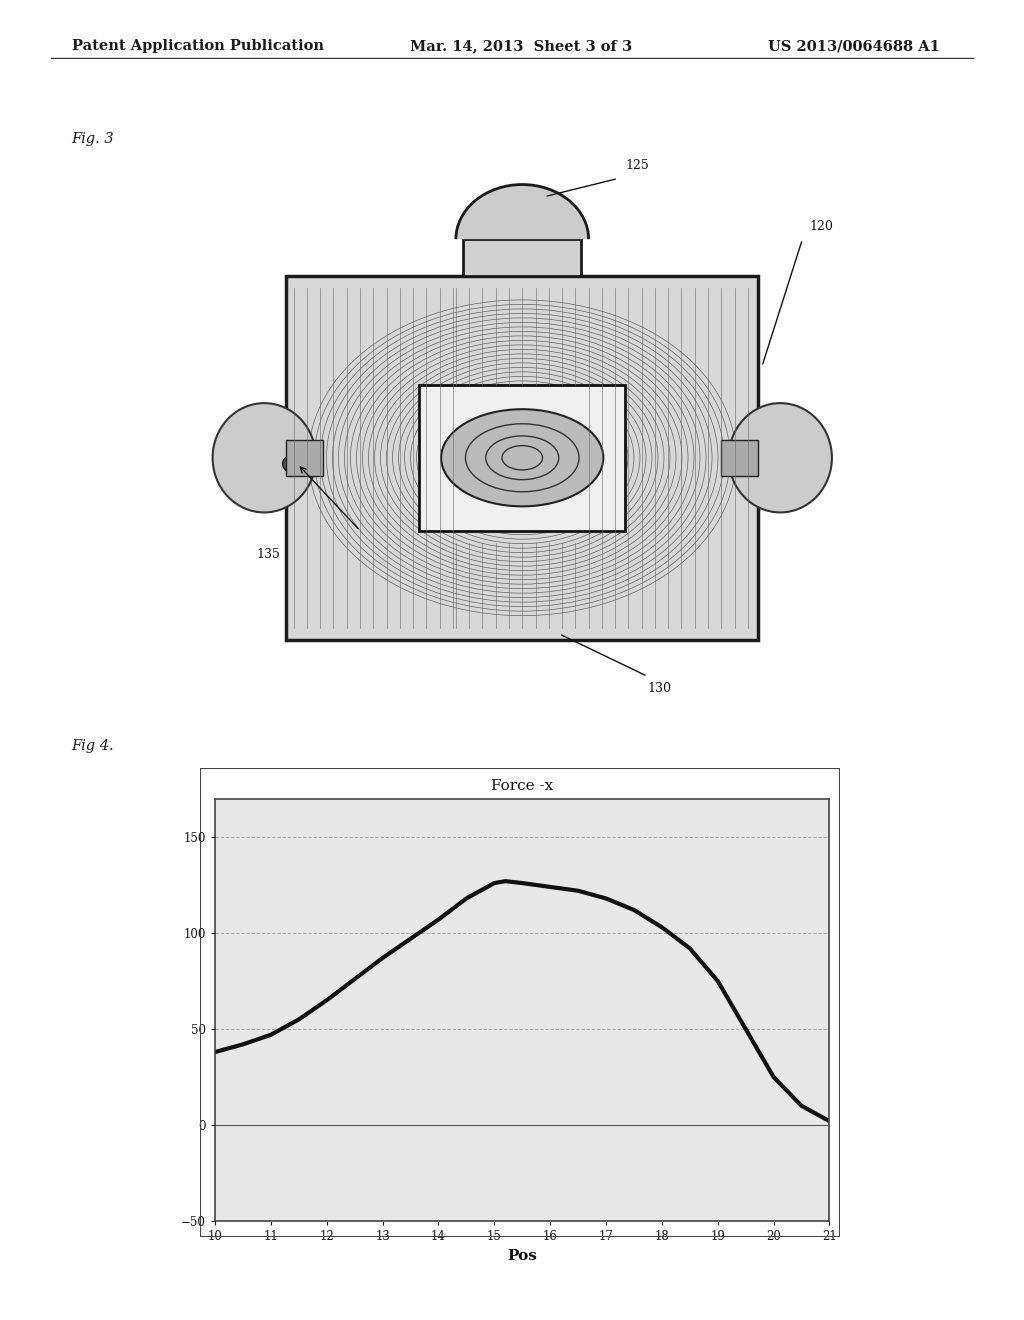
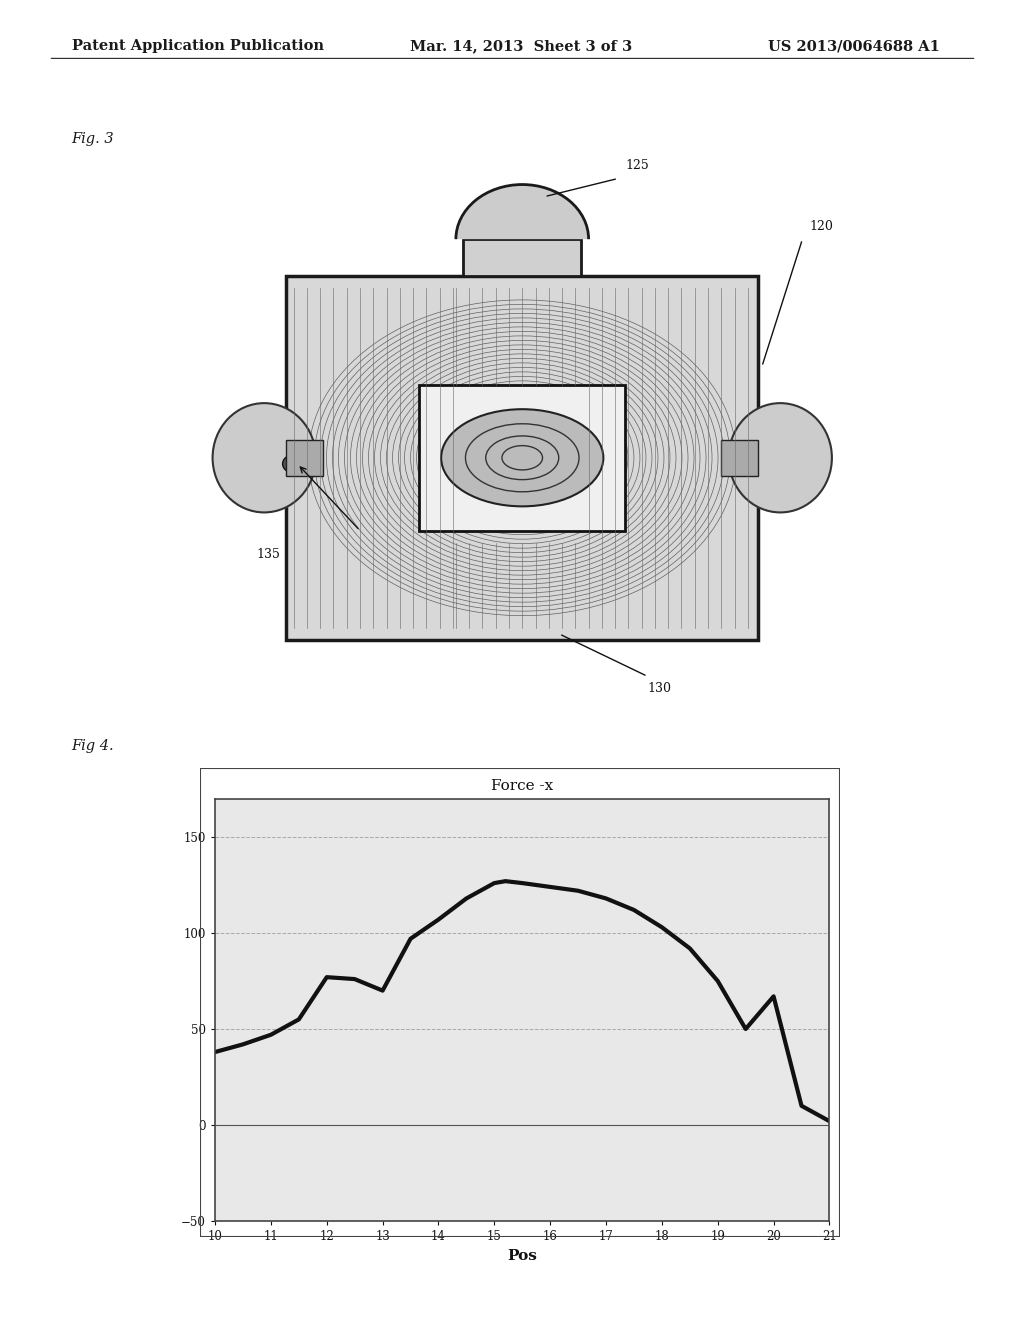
12: 65 -> 77
13: 87 -> 70
20: 25 -> 67
